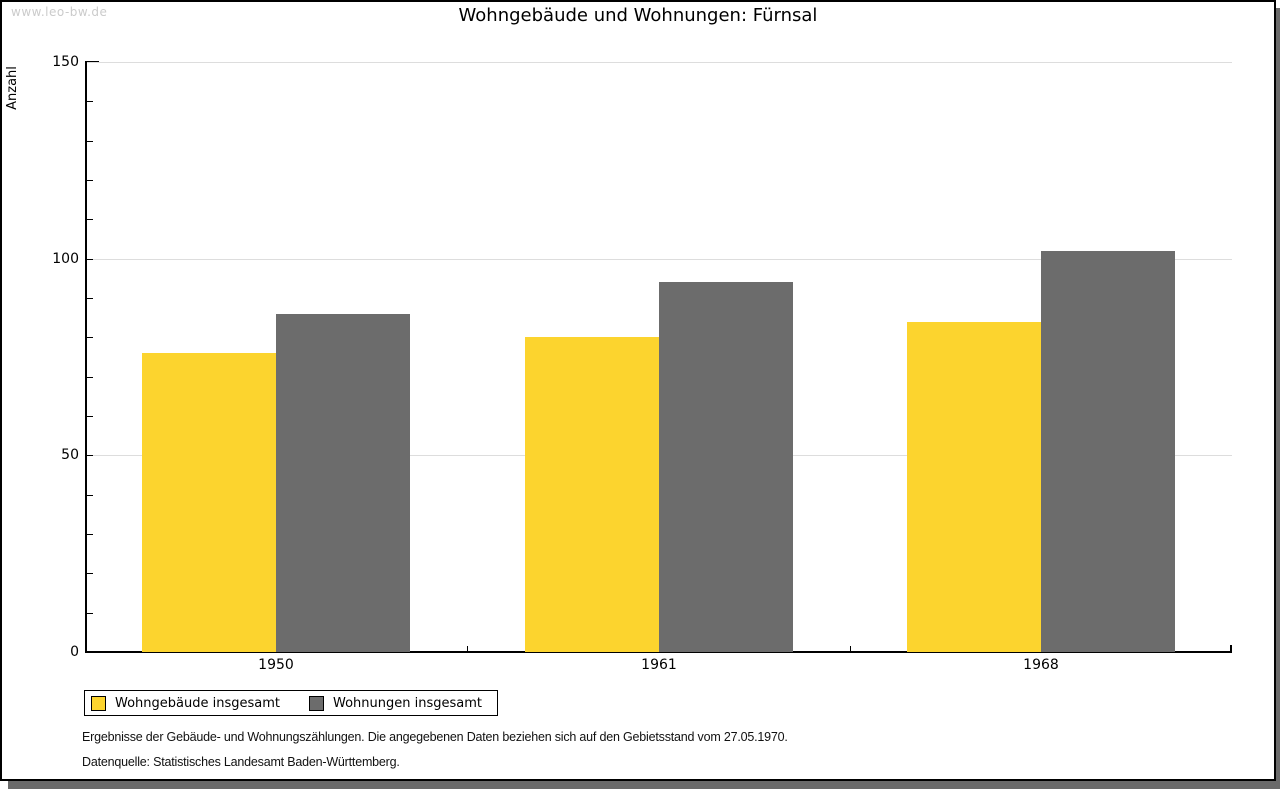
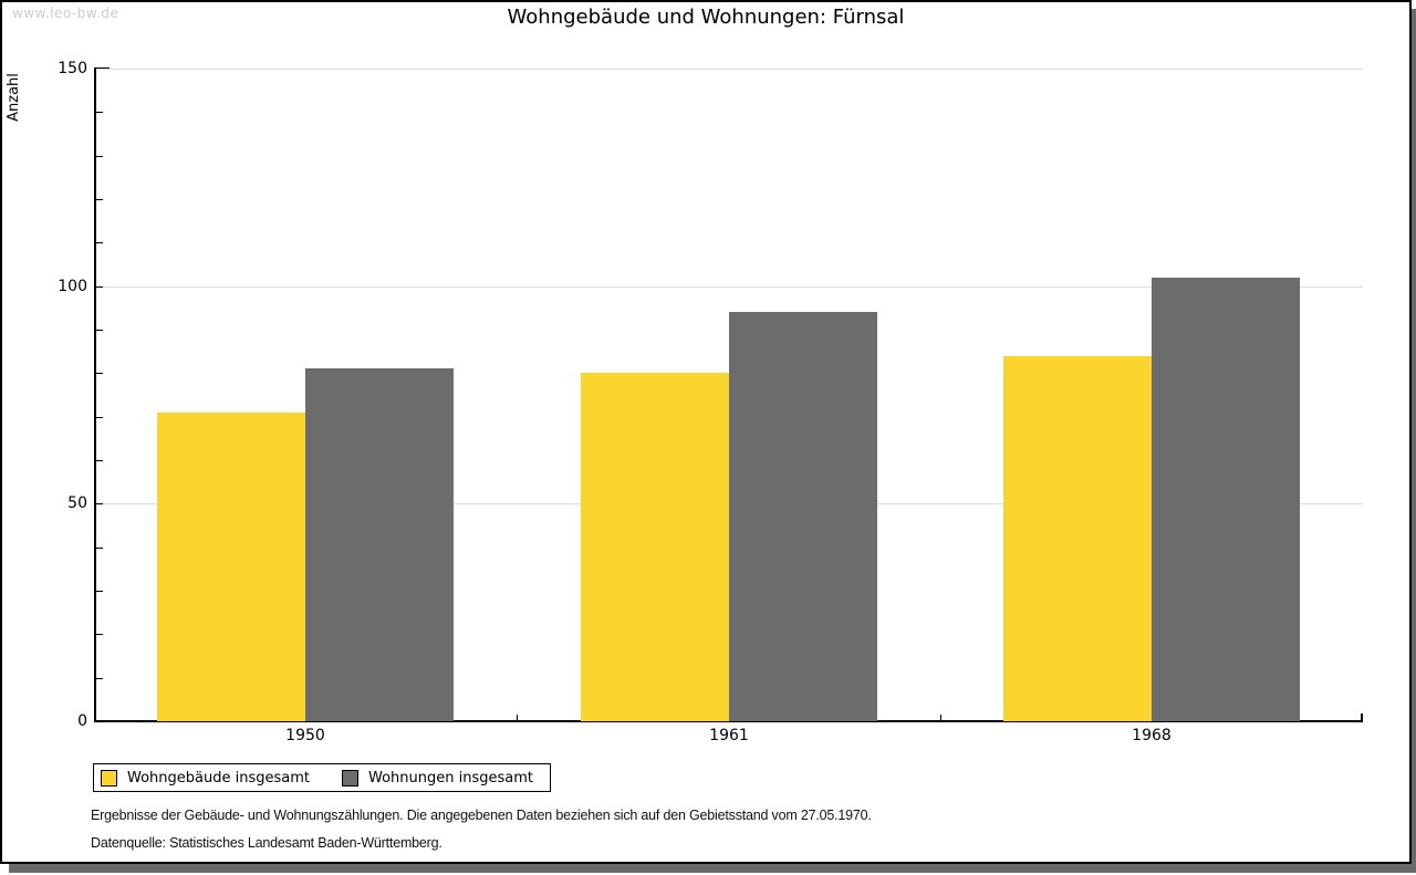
Wohngebäude insgesamt/1950: 76 -> 71
Wohnungen insgesamt/1950: 86 -> 81
